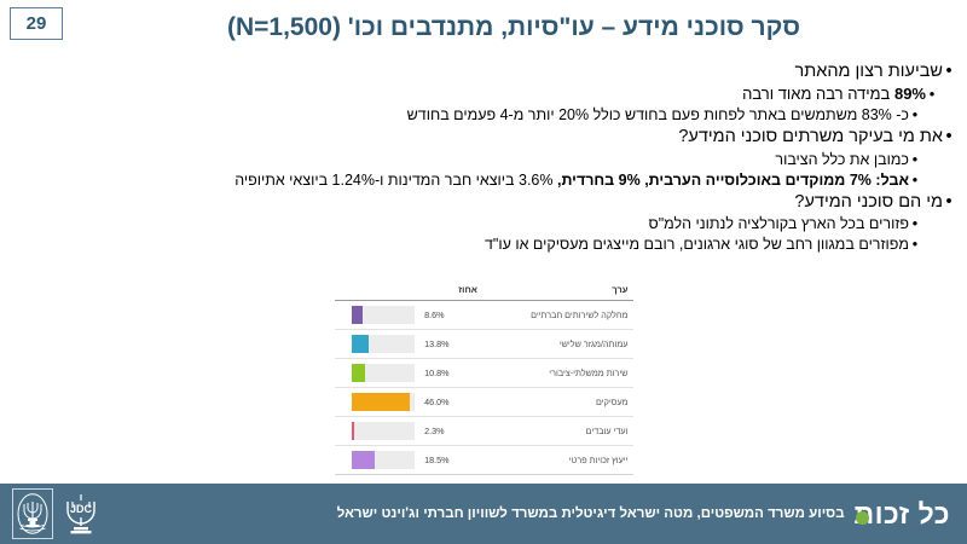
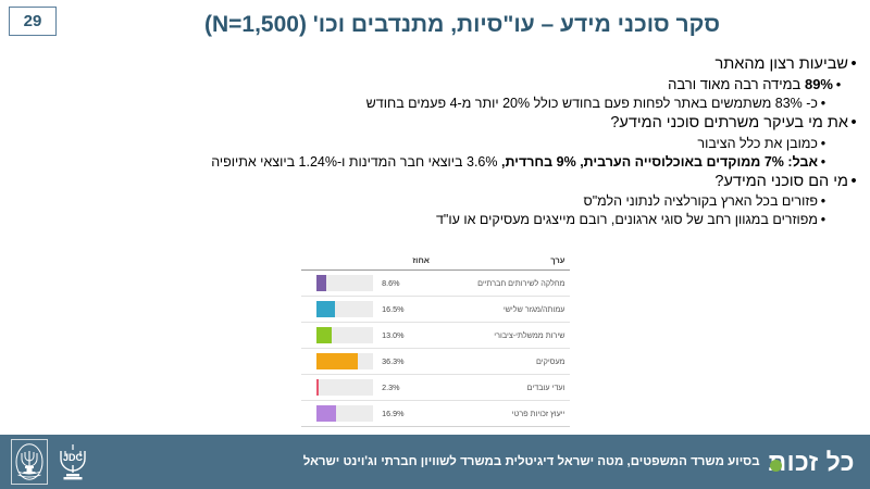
עמותה/מגזר שלישי: 13.8% -> 16.5%
שירות ממשלתי-ציבורי: 10.8% -> 13.0%
מעסיקים: 46.0% -> 36.3%
ייעוץ זכויות פרטי: 18.5% -> 16.9%
